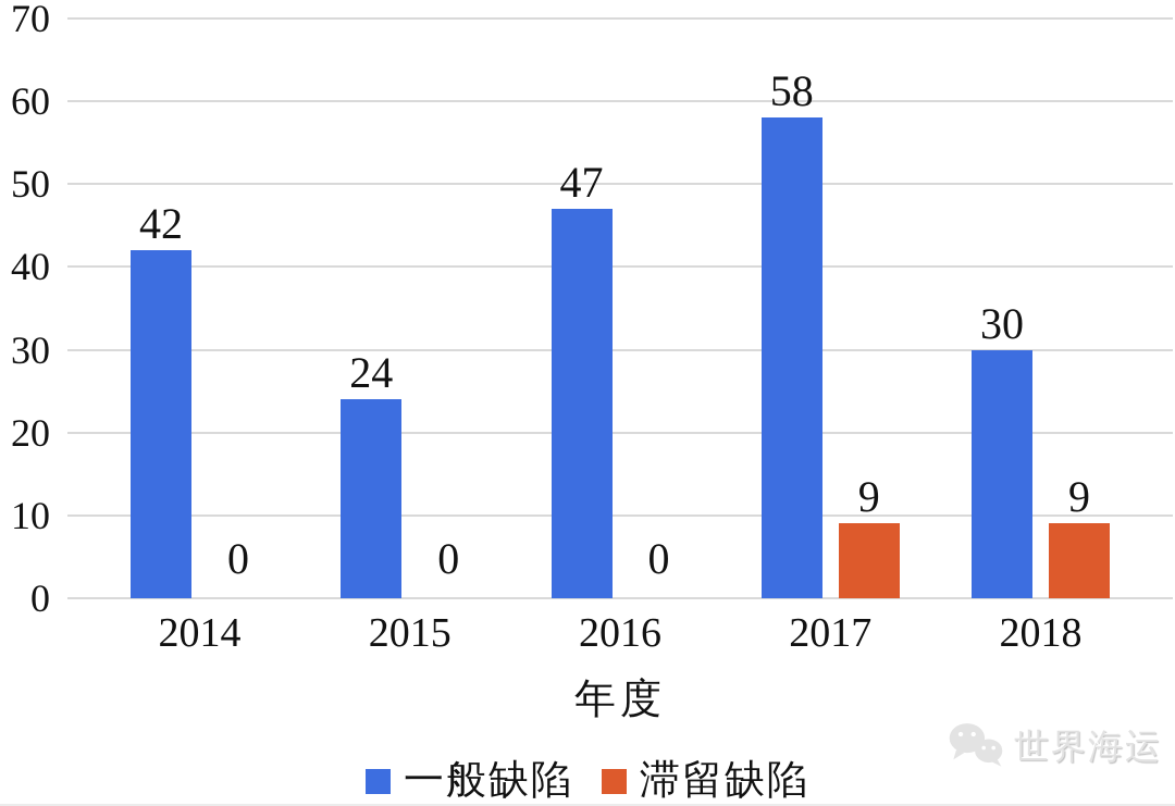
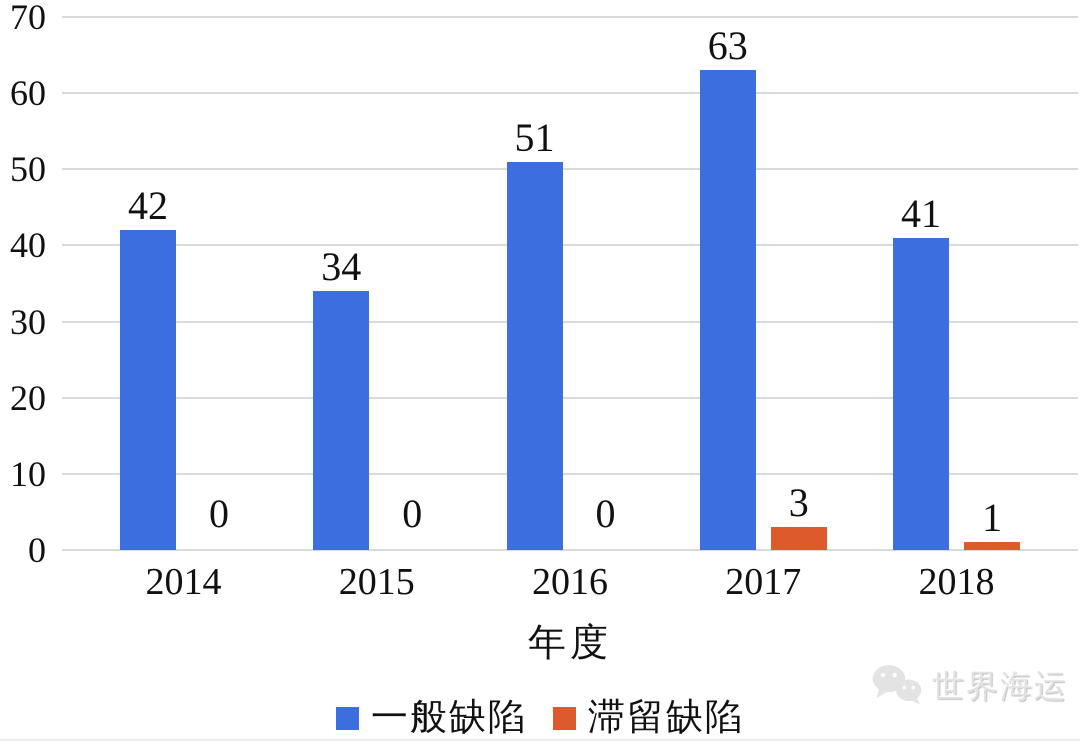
一般缺陷/2015: 24 -> 34
一般缺陷/2016: 47 -> 51
一般缺陷/2017: 58 -> 63
滞留缺陷/2017: 9 -> 3
一般缺陷/2018: 30 -> 41
滞留缺陷/2018: 9 -> 1
